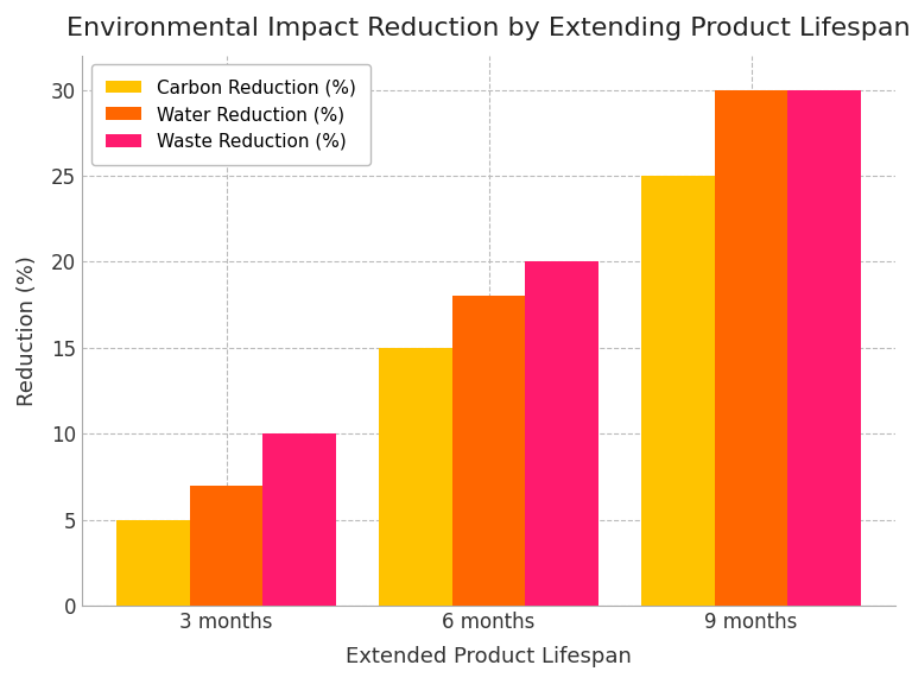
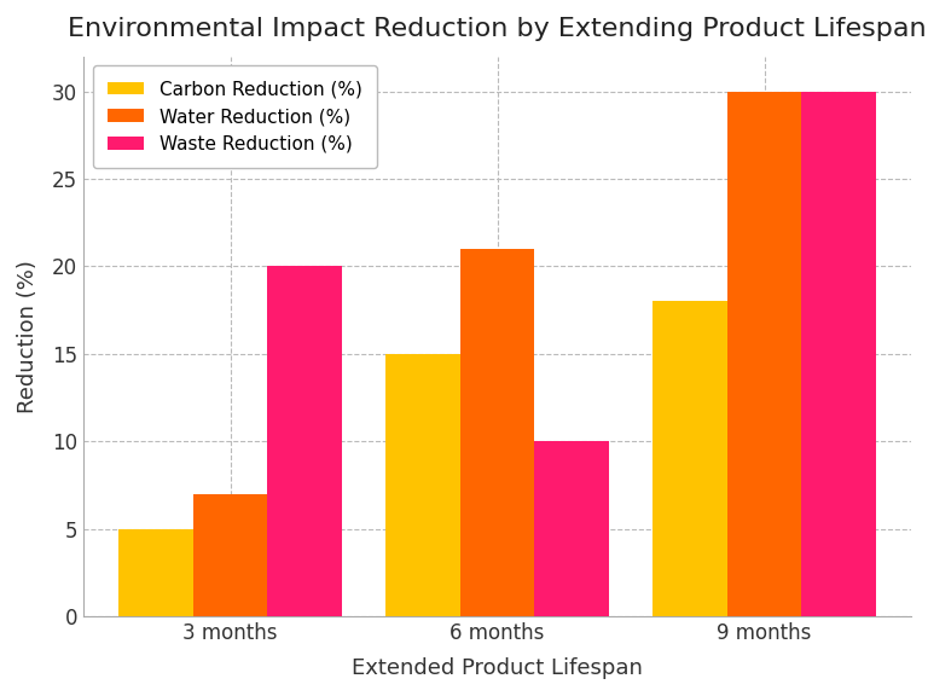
Waste Reduction (%)/3 months: 10 -> 20
Water Reduction (%)/6 months: 18 -> 21
Waste Reduction (%)/6 months: 20 -> 10
Carbon Reduction (%)/9 months: 25 -> 18
